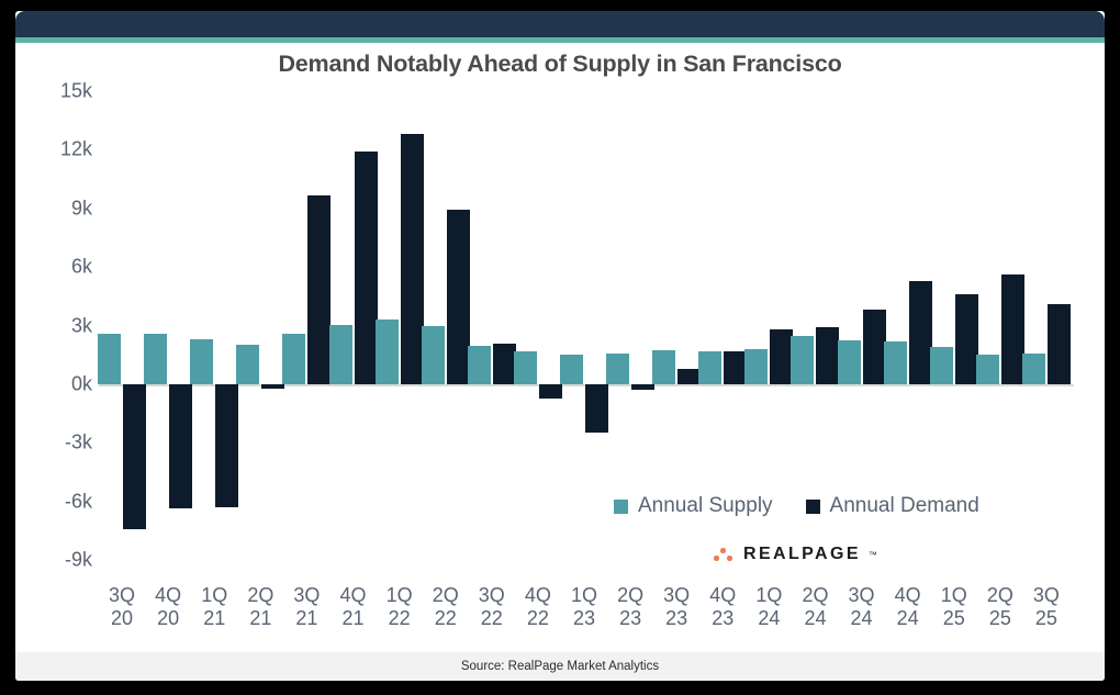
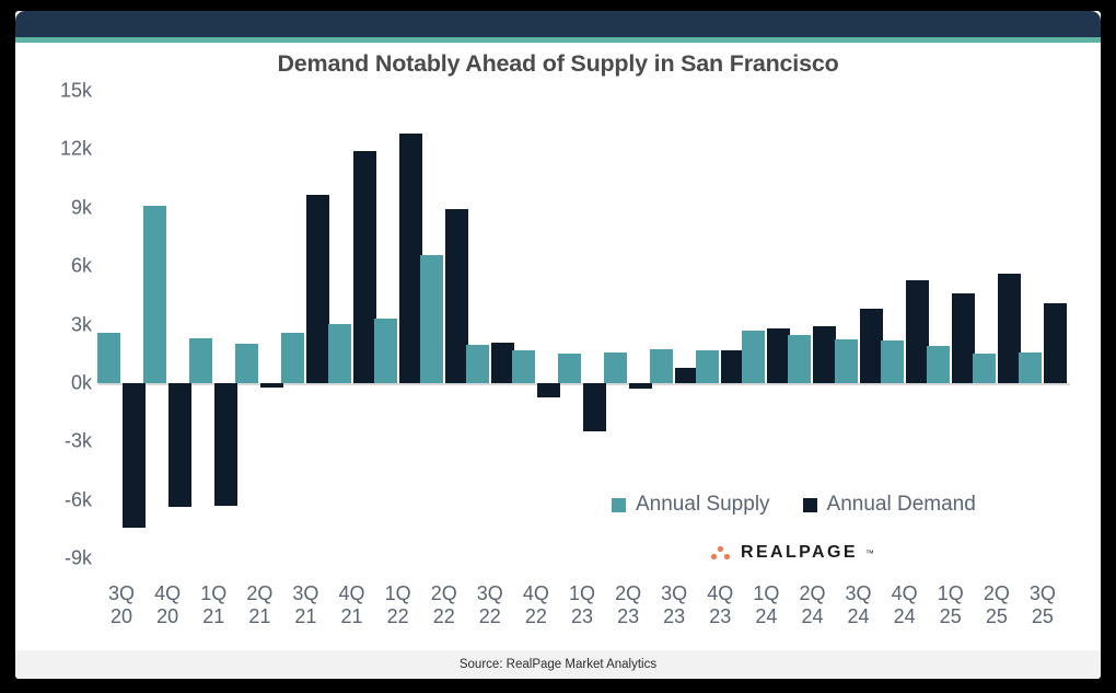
Annual Supply/4Q 20: 2.6k -> 9.1k
Annual Supply/2Q 22: 3.0k -> 6.6k
Annual Supply/1Q 24: 1.8k -> 2.7k
